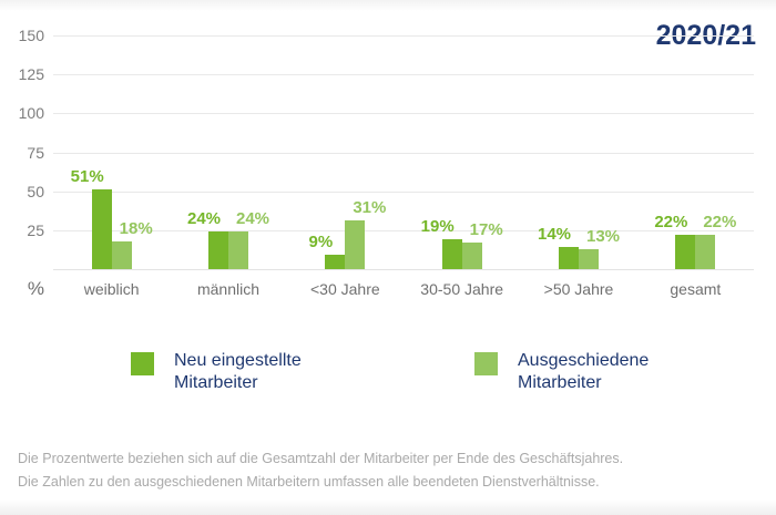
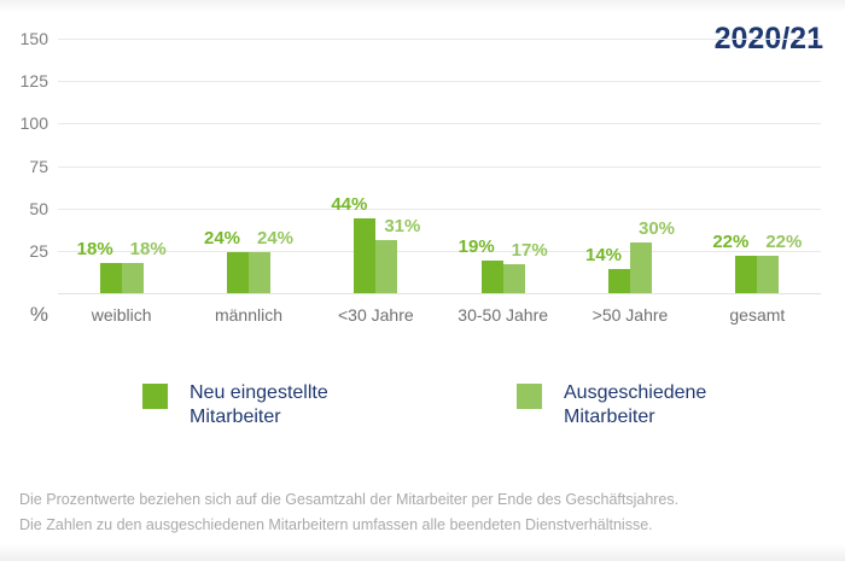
Neu eingestellte Mitarbeiter/weiblich: 51% -> 18%
Neu eingestellte Mitarbeiter/<30 Jahre: 9% -> 44%
Ausgeschiedene Mitarbeiter/>50 Jahre: 13% -> 30%
